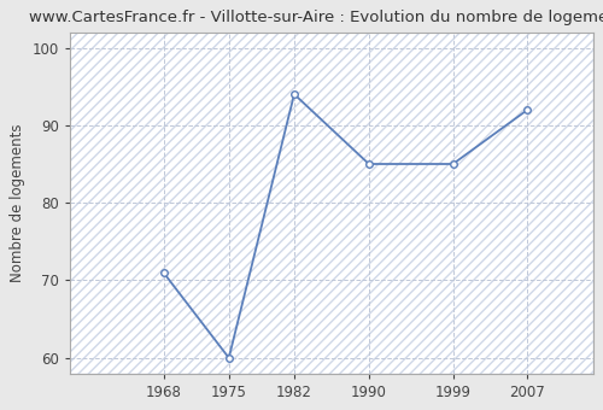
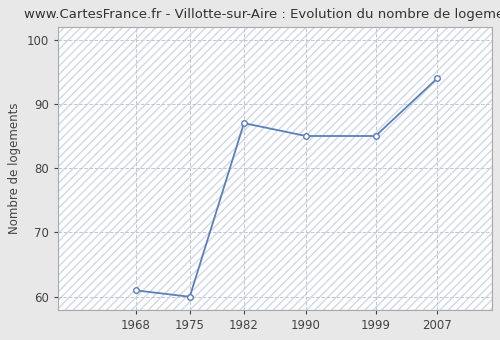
1968: 71 -> 61
1982: 94 -> 87
2007: 92 -> 94
